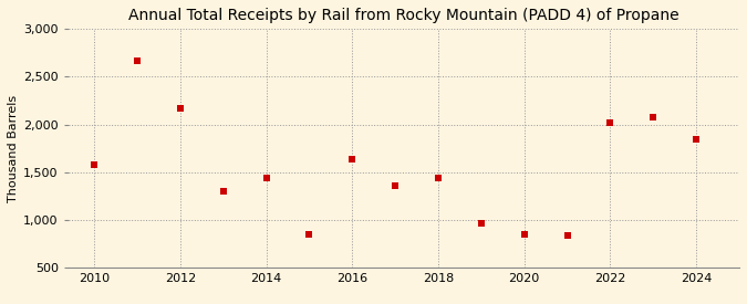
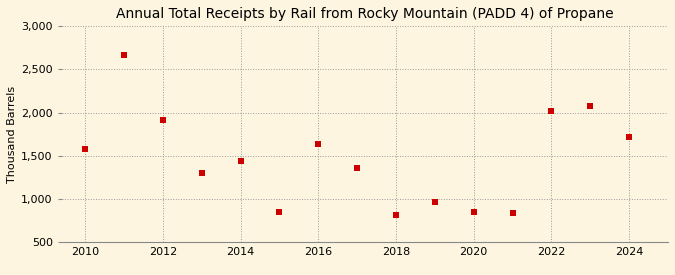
2012: 2,180 -> 1,920
2018: 1,440 -> 820
2024: 1,840 -> 1,720
